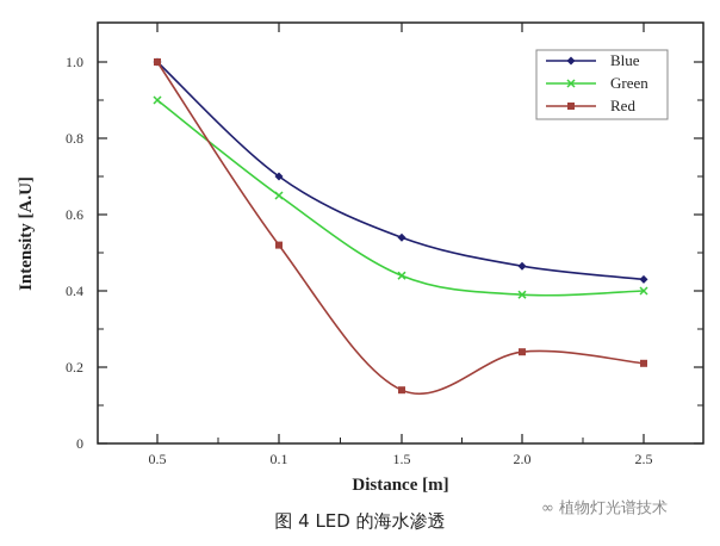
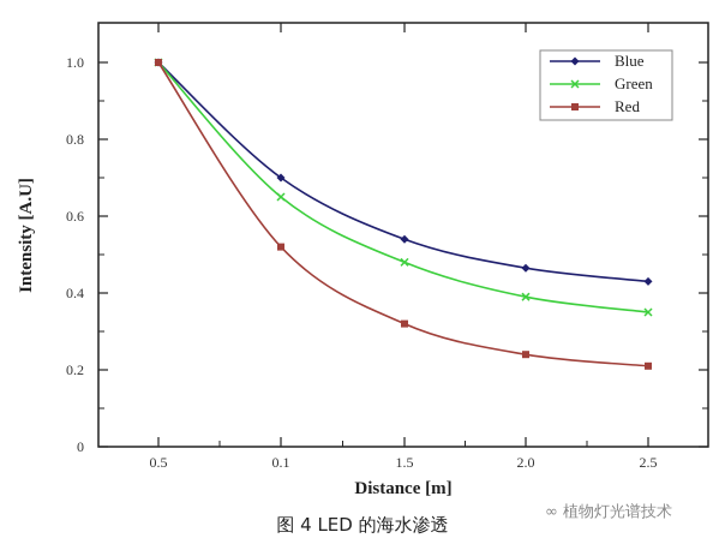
Green/0.5: 0.90 -> 1.00
Green/1.5: 0.44 -> 0.48
Red/1.5: 0.14 -> 0.32
Green/2.5: 0.40 -> 0.35
